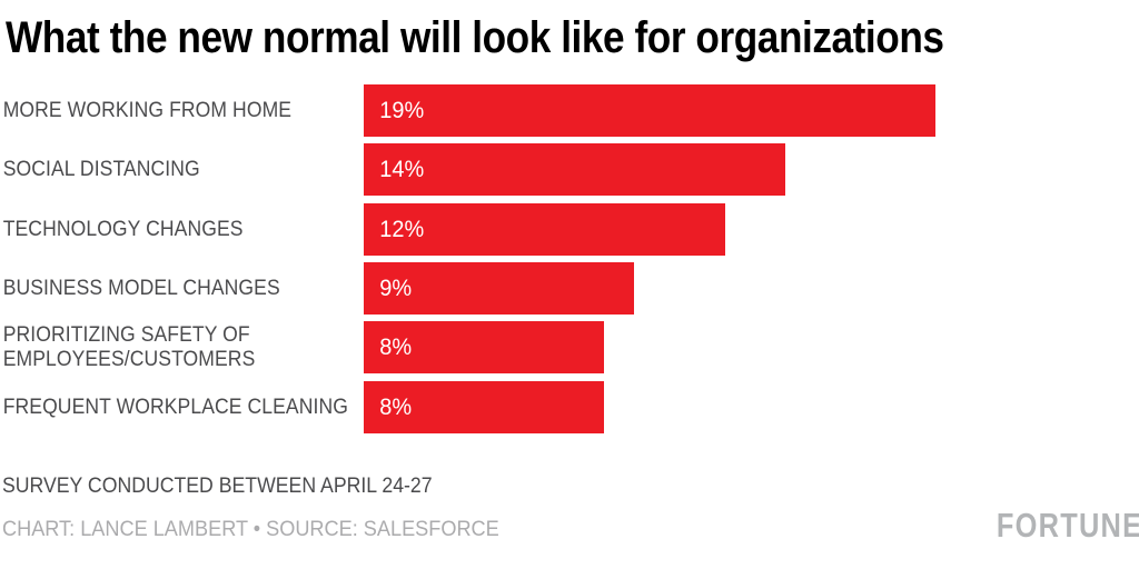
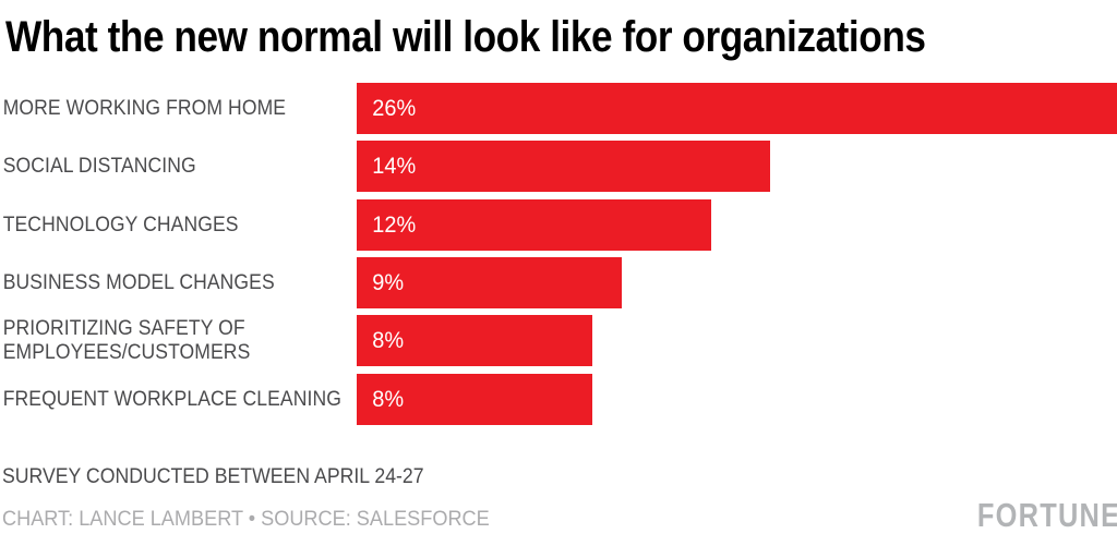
MORE WORKING FROM HOME: 19% -> 26%
